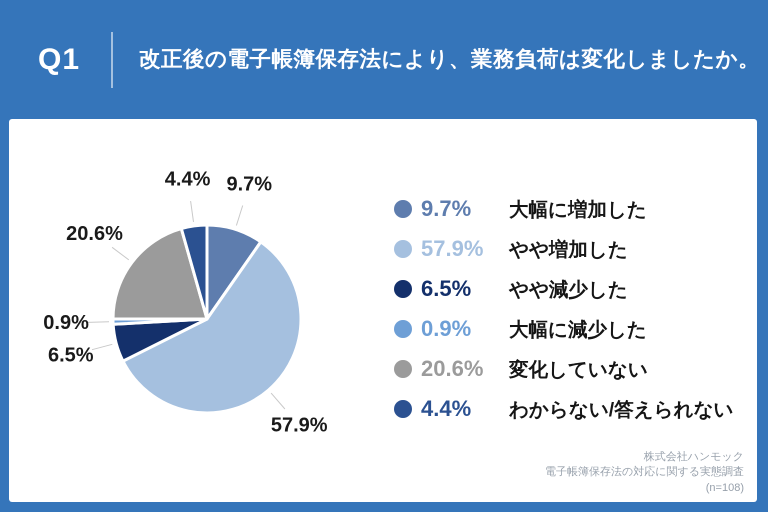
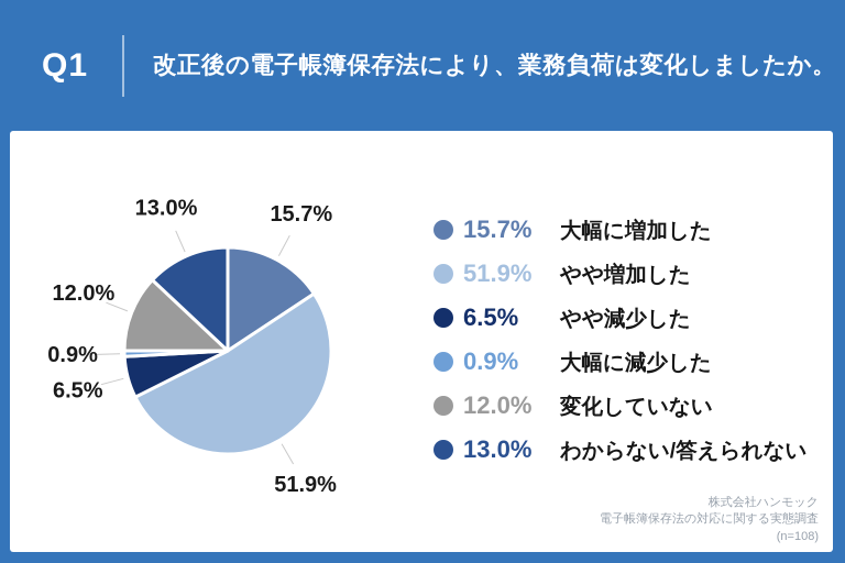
大幅に増加した: 9.7% -> 15.7%
やや増加した: 57.9% -> 51.9%
変化していない: 20.6% -> 12.0%
わからない/答えられない: 4.4% -> 13.0%
